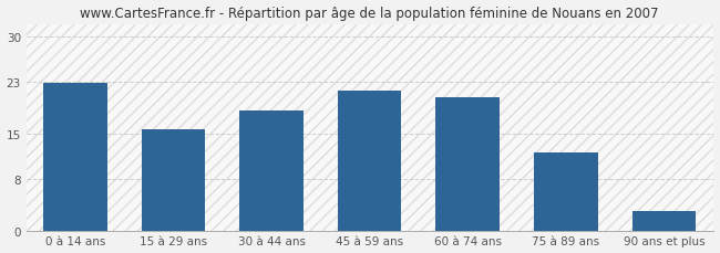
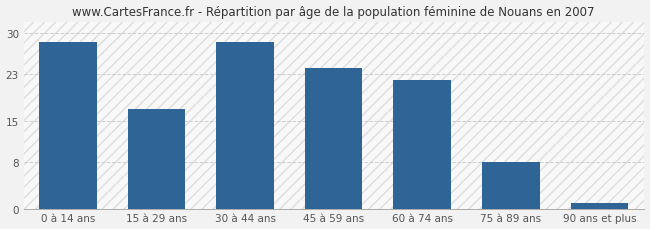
0 à 14 ans: 22.8 -> 28.5
15 à 29 ans: 15.6 -> 17.0
30 à 44 ans: 18.6 -> 28.5
45 à 59 ans: 21.6 -> 24.0
60 à 74 ans: 20.6 -> 22.0
75 à 89 ans: 12.0 -> 8.0
90 ans et plus: 3.0 -> 1.0
